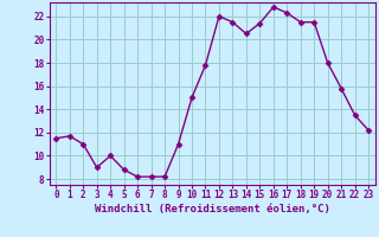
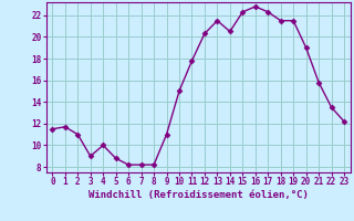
12: 22.0 -> 20.3
15: 21.4 -> 22.3
20: 18.0 -> 19.0
